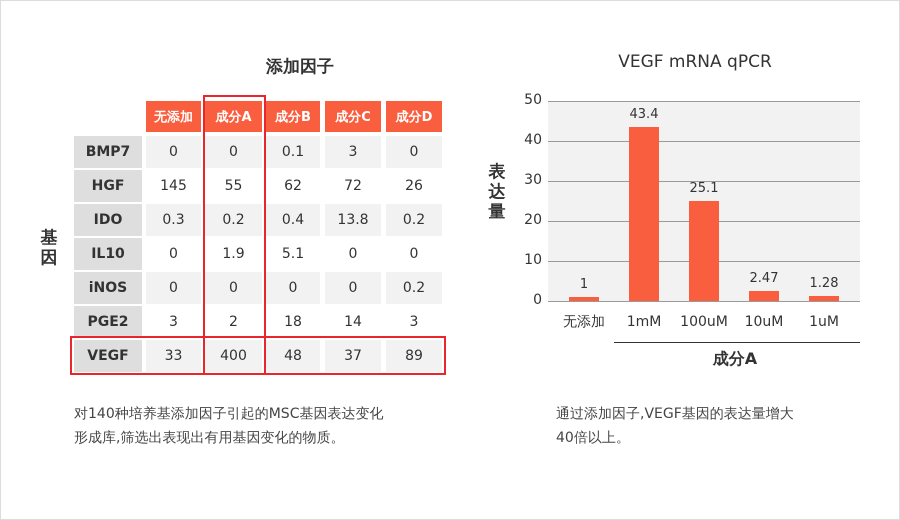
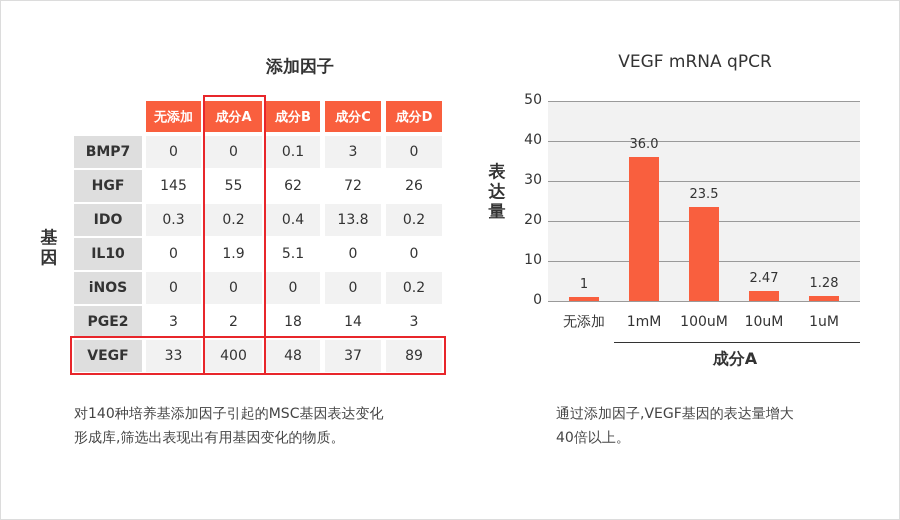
1mM: 43.4 -> 36.0
100uM: 25.1 -> 23.5
